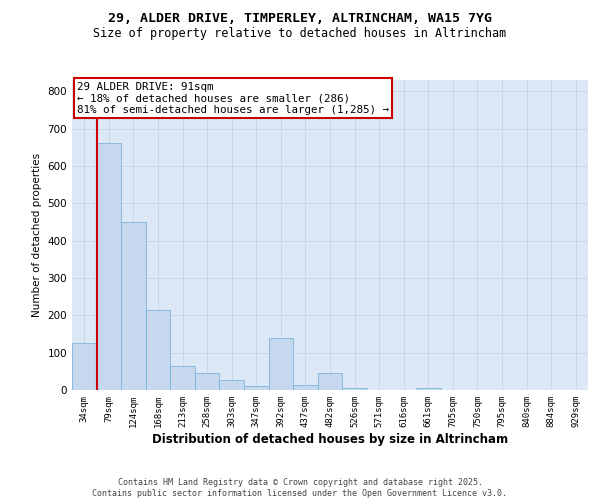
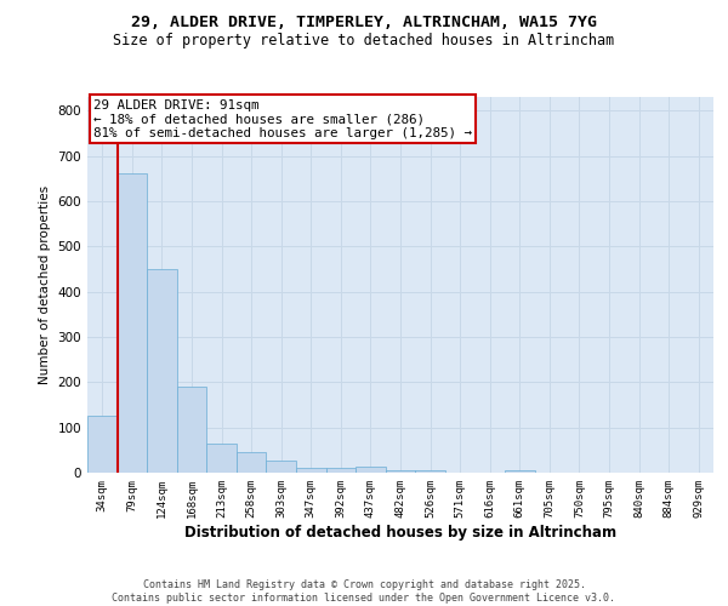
168sqm: 215 -> 190
392sqm: 140 -> 12
482sqm: 45 -> 5
